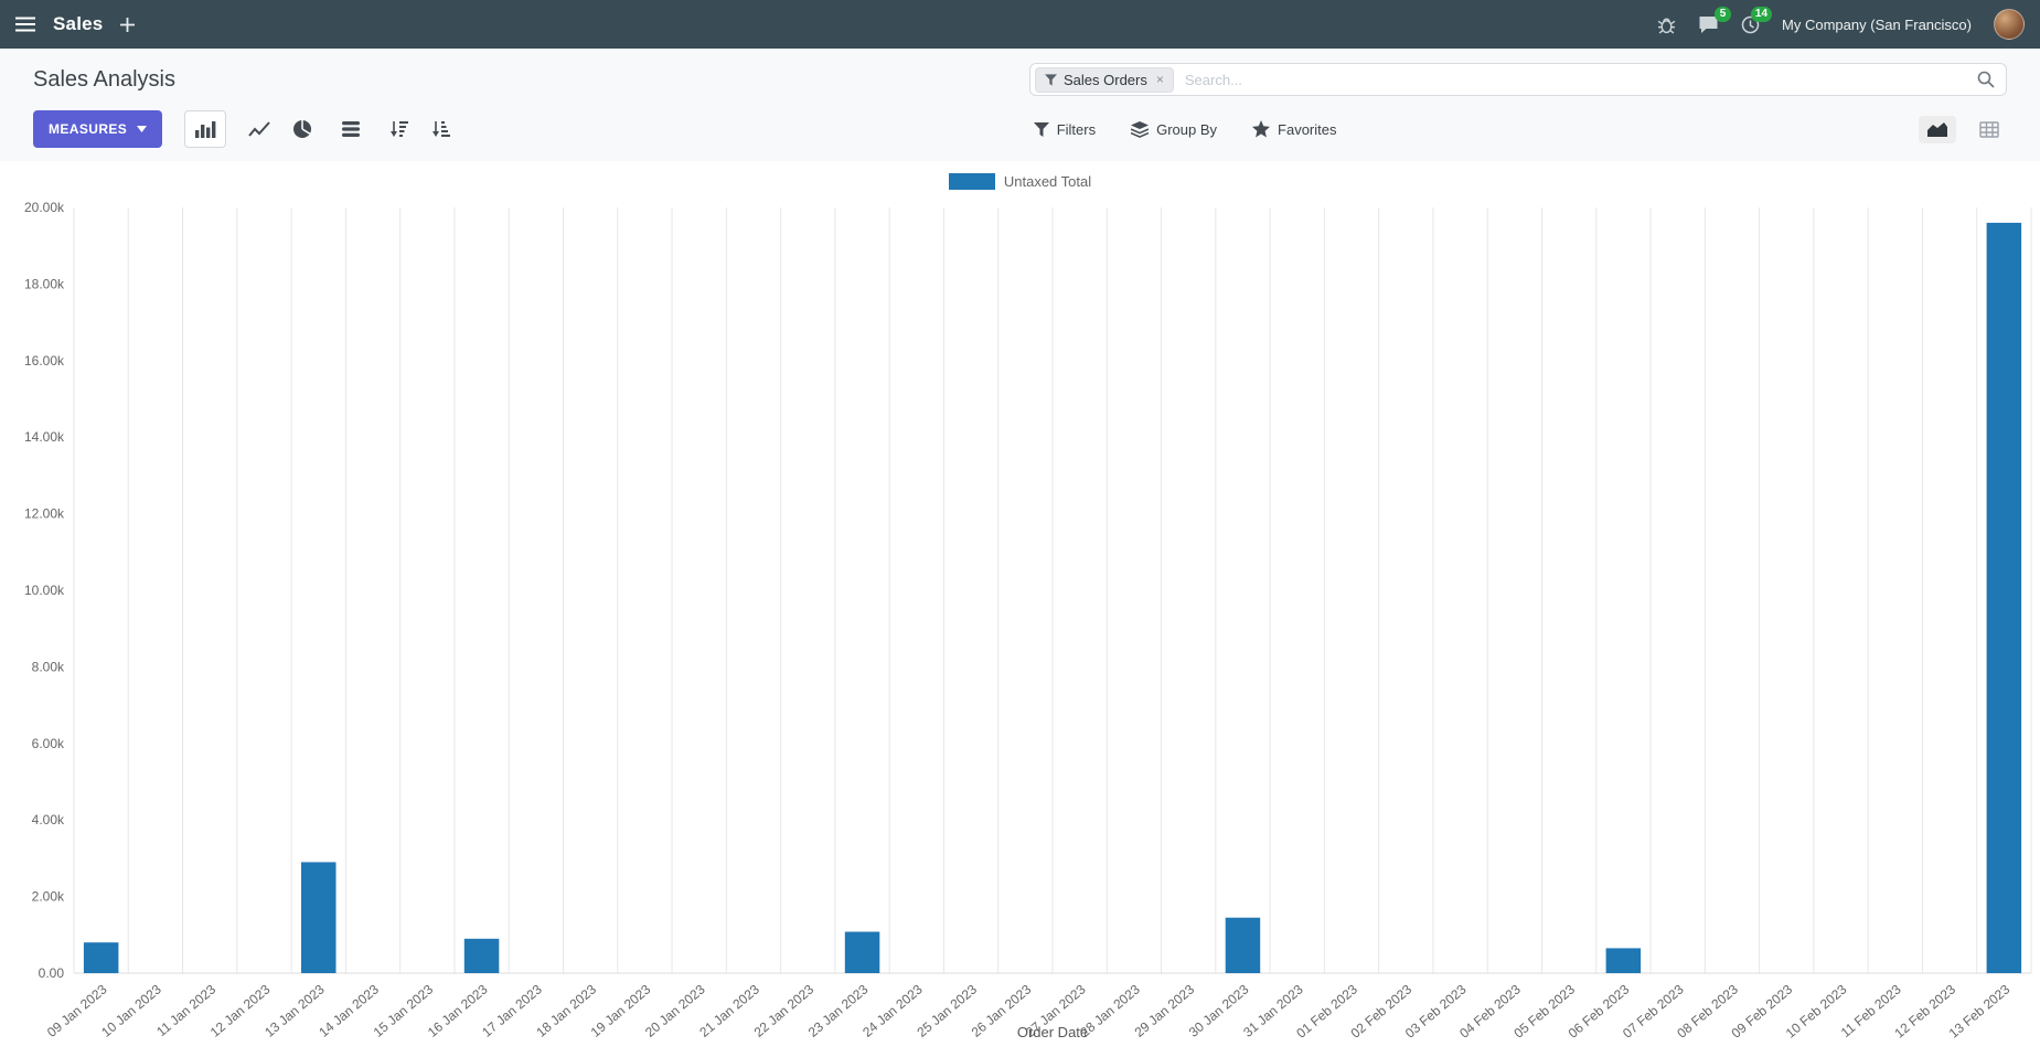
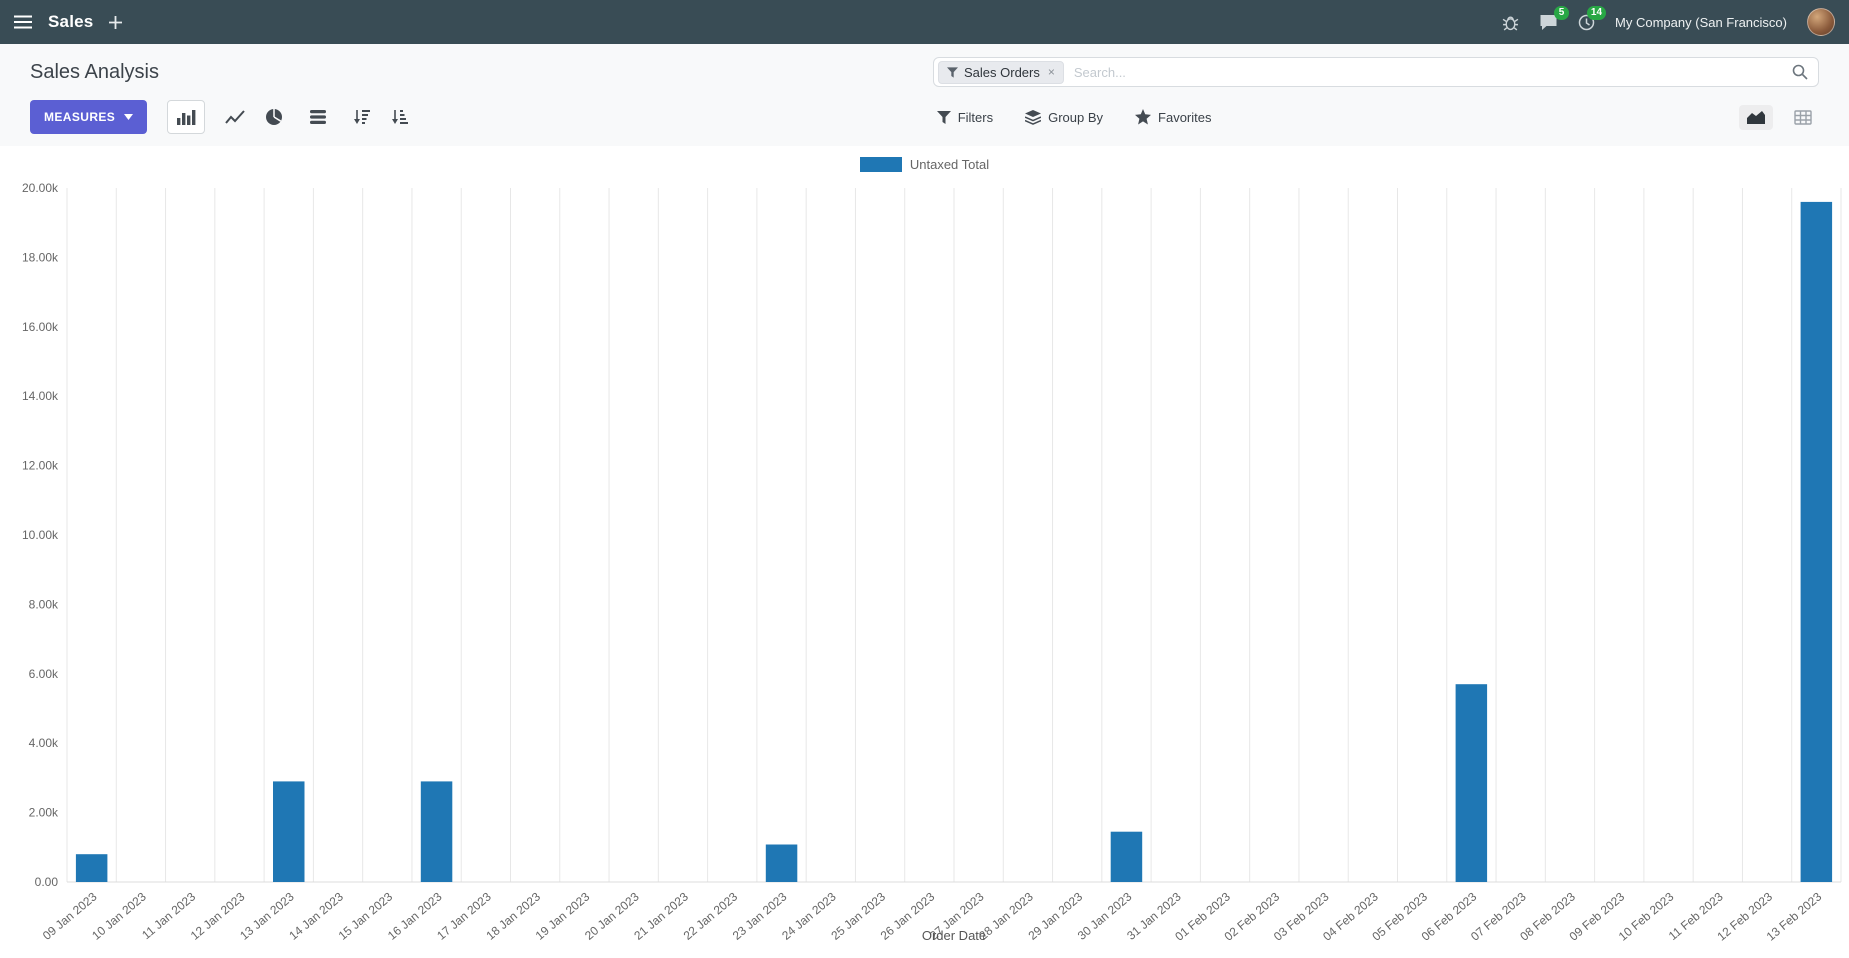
16 Jan 2023: 0.9k -> 2.9k
06 Feb 2023: 0.6k -> 5.7k
